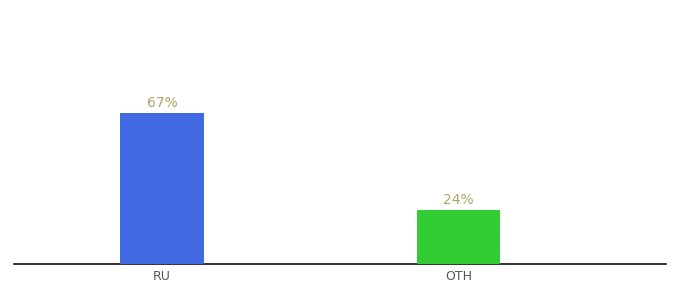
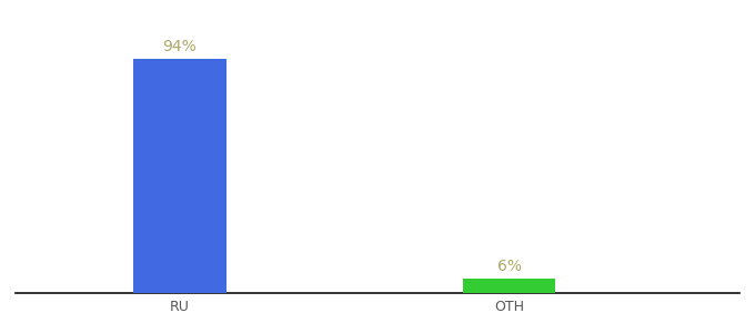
RU: 67% -> 94%
OTH: 24% -> 6%
